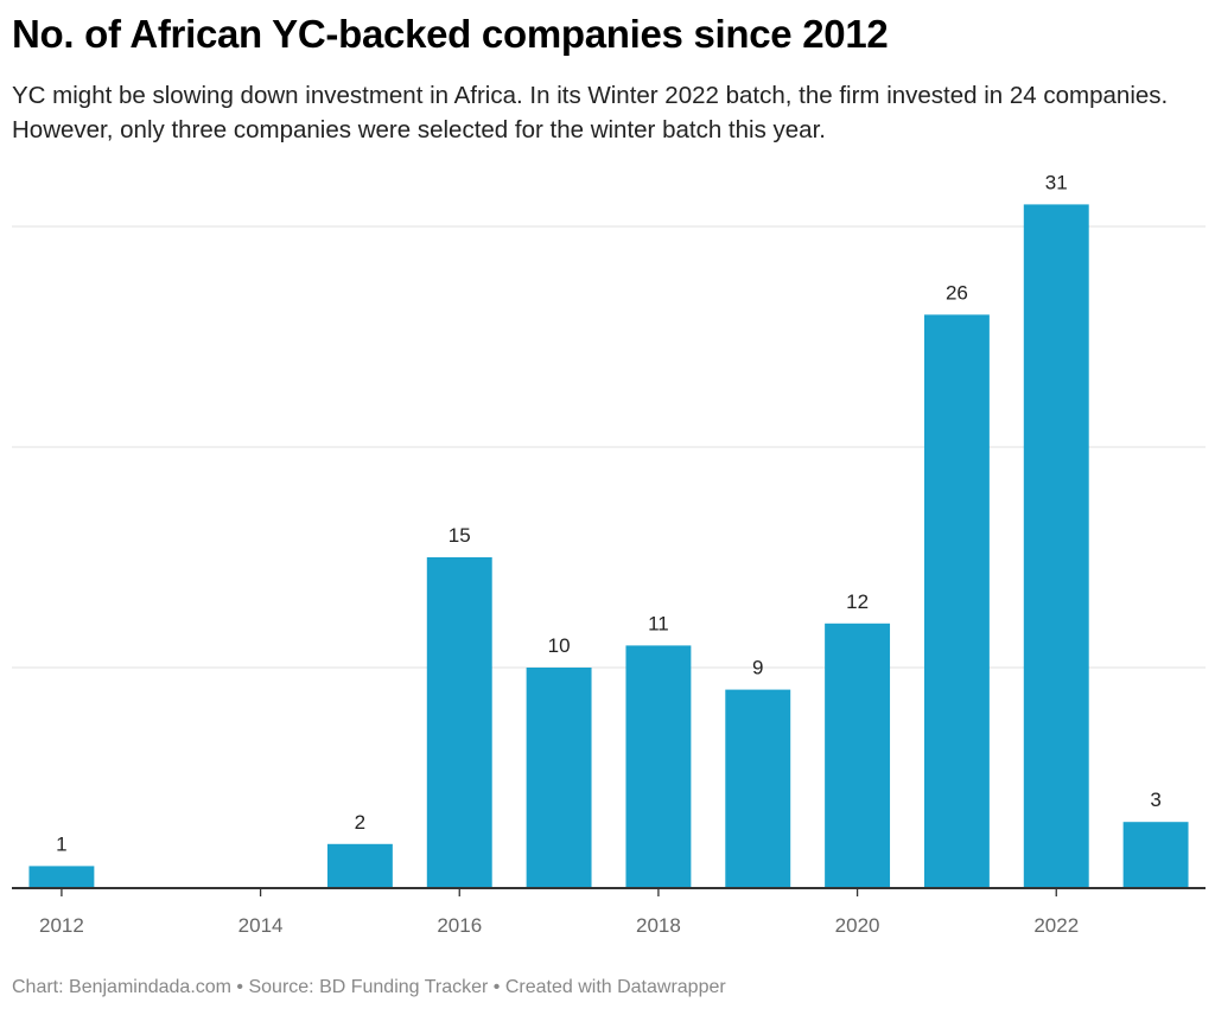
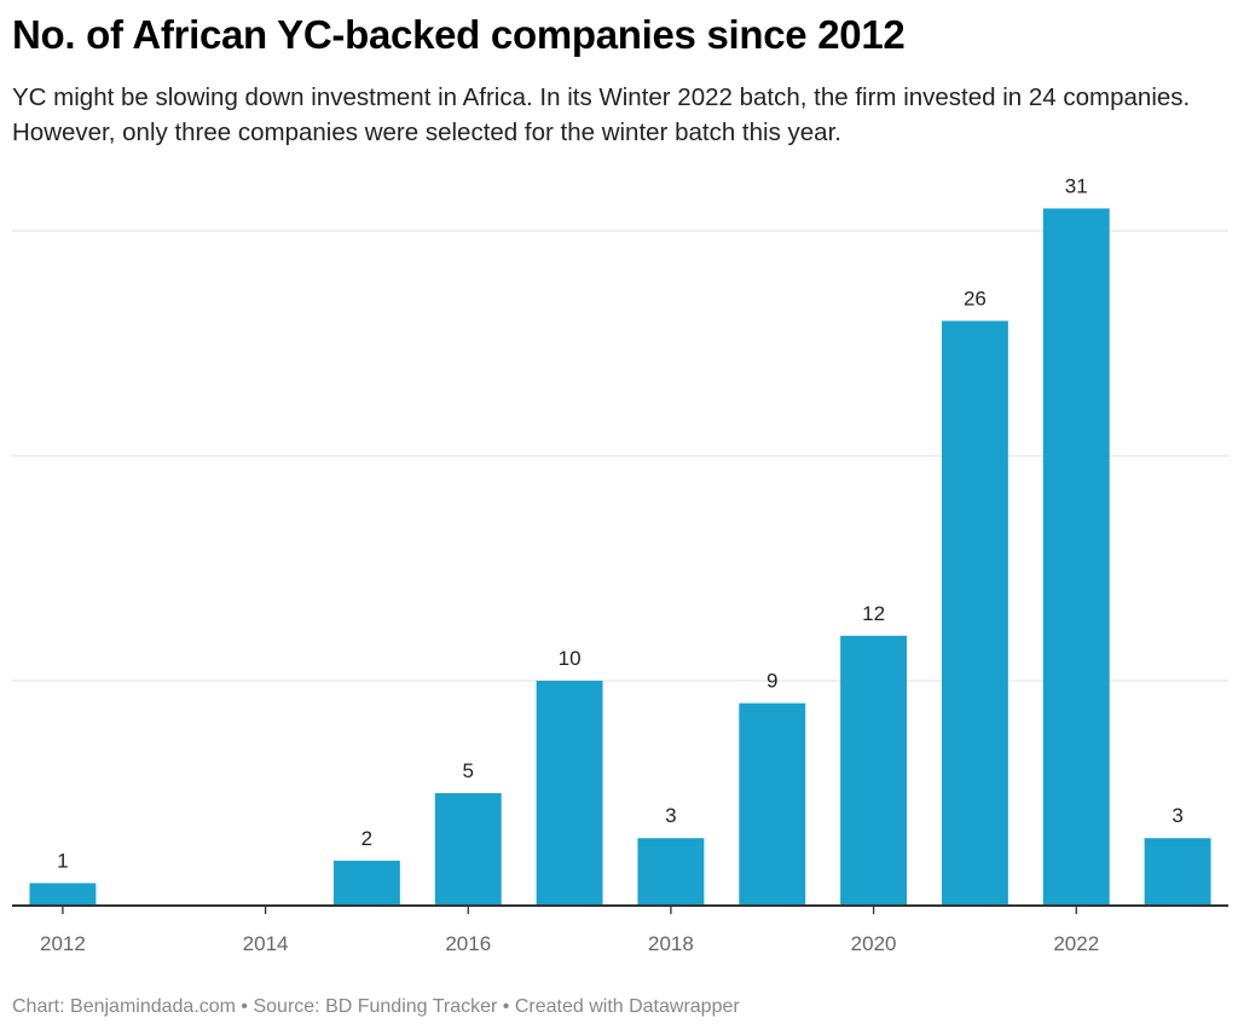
2016: 15 -> 5
2018: 11 -> 3
